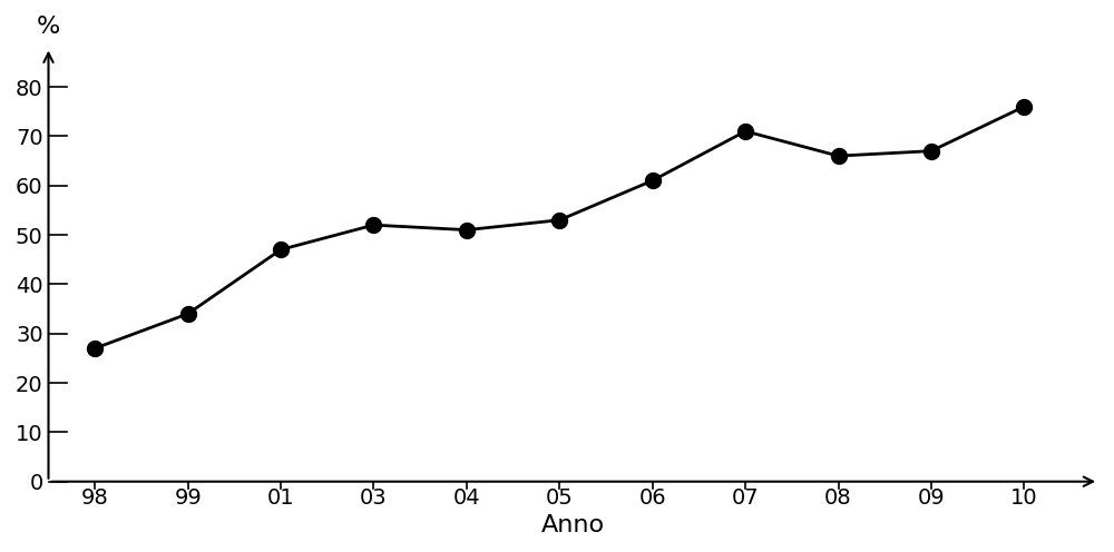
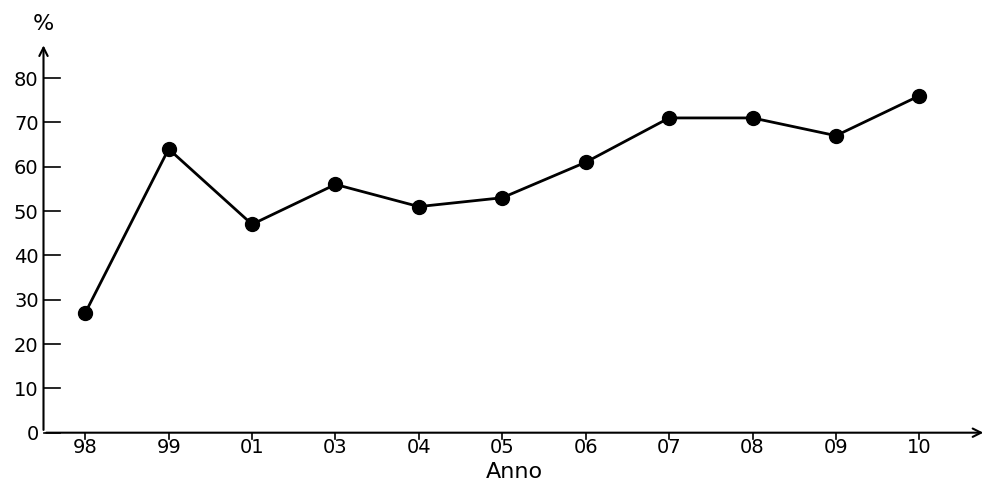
99: 34 -> 64
03: 52 -> 56
08: 66 -> 71
